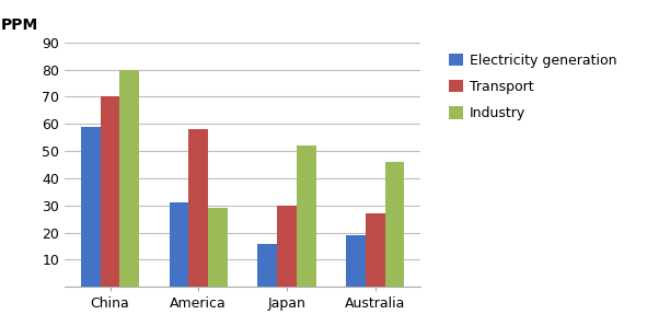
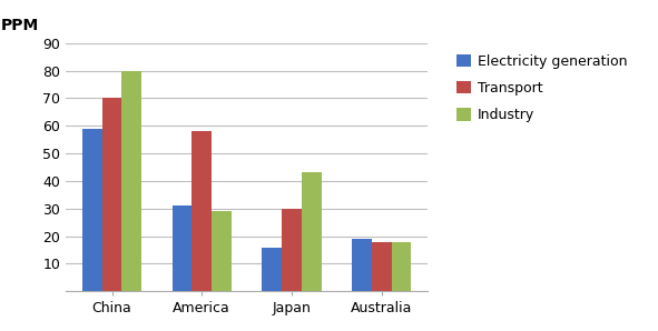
Industry/Japan: 52 -> 43
Transport/Australia: 27 -> 18
Industry/Australia: 46 -> 18
